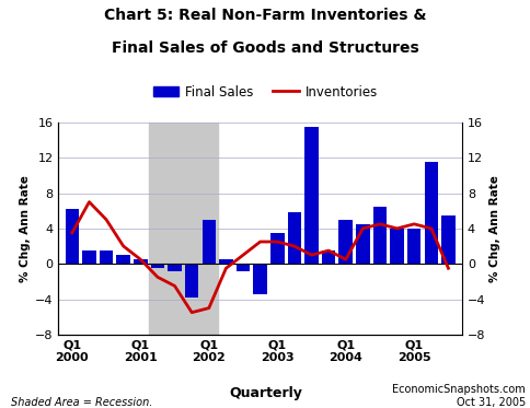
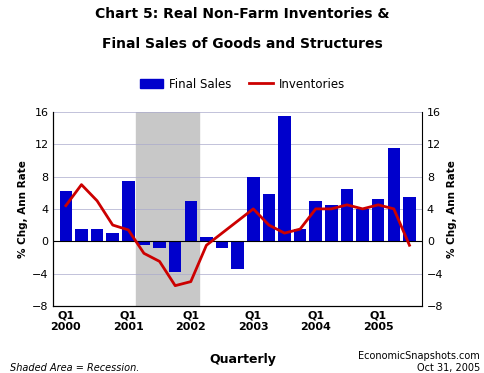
Inventories/Q1 2000: 3.5 -> 4.4
Final Sales/Q1 2001: 0.5 -> 7.4
Inventories/Q1 2001: 0.5 -> 1.4
Final Sales/Q1 2003: 3.5 -> 8.0
Inventories/Q1 2003: 2.5 -> 4.0
Inventories/Q1 2004: 0.5 -> 4.0
Final Sales/Q1 2005: 4.0 -> 5.2
